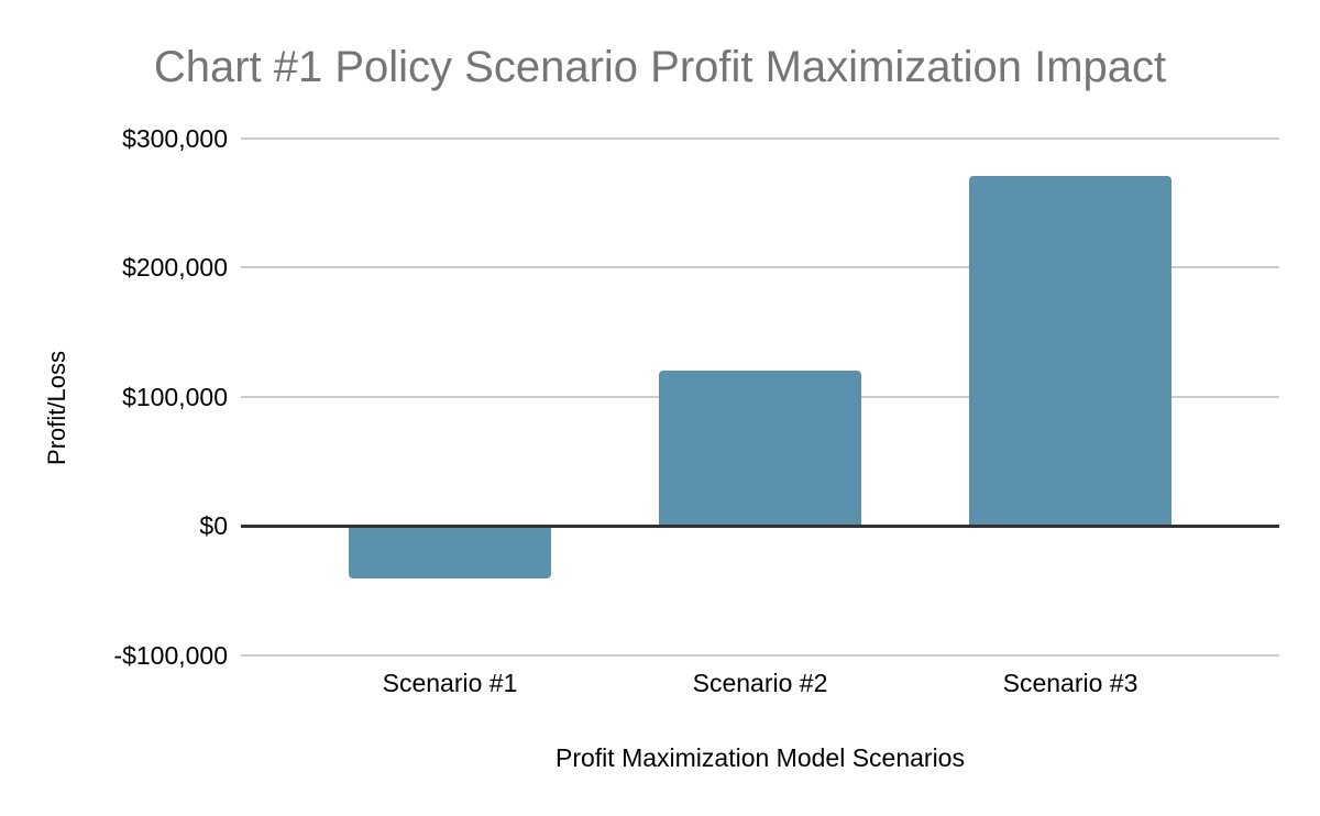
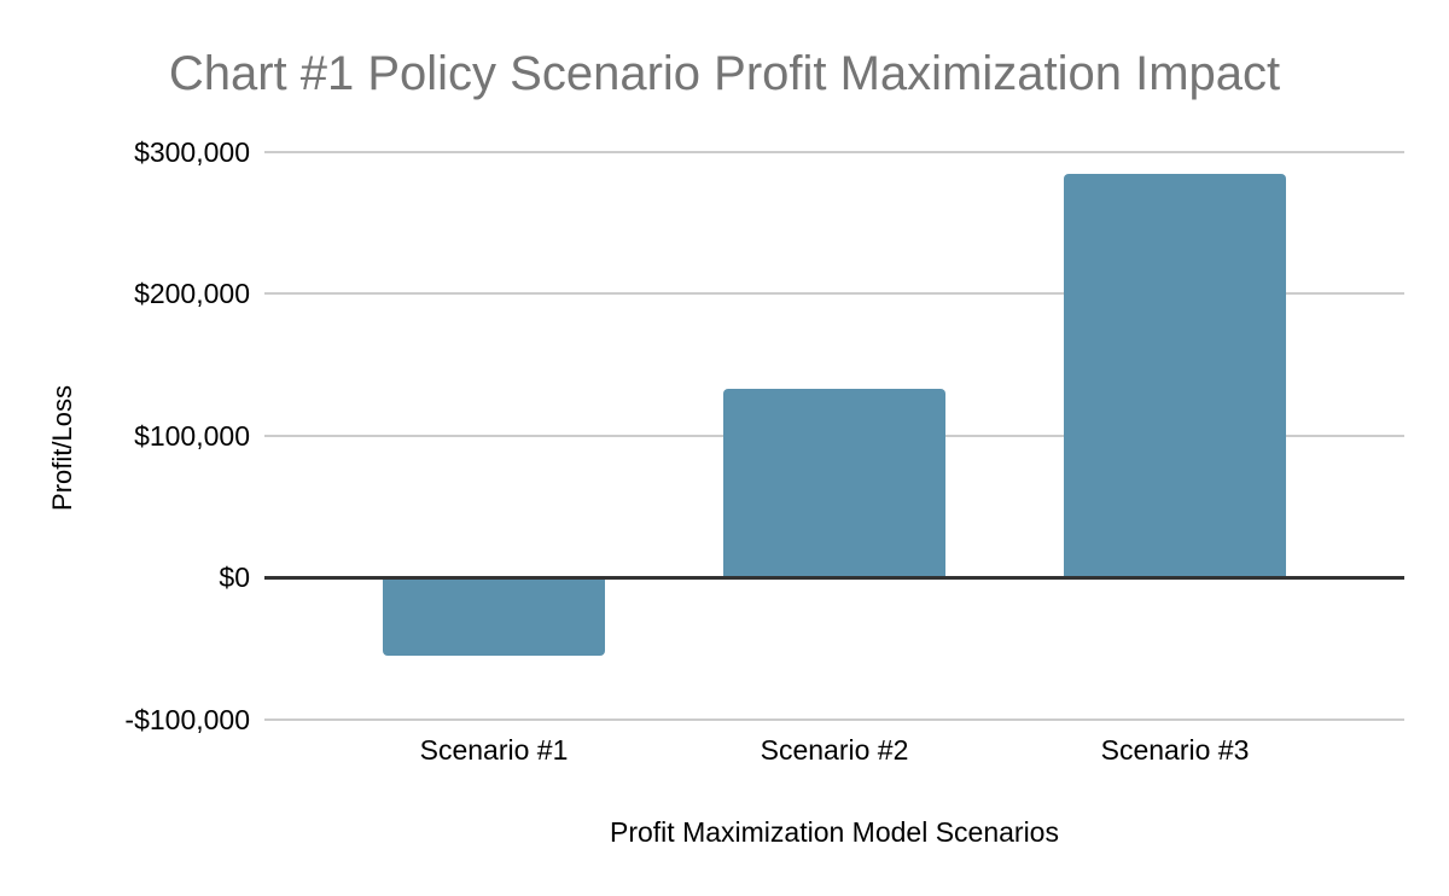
Scenario #1: -$41000 -> -$55000
Scenario #2: $120000 -> $133000
Scenario #3: $271000 -> $284000
